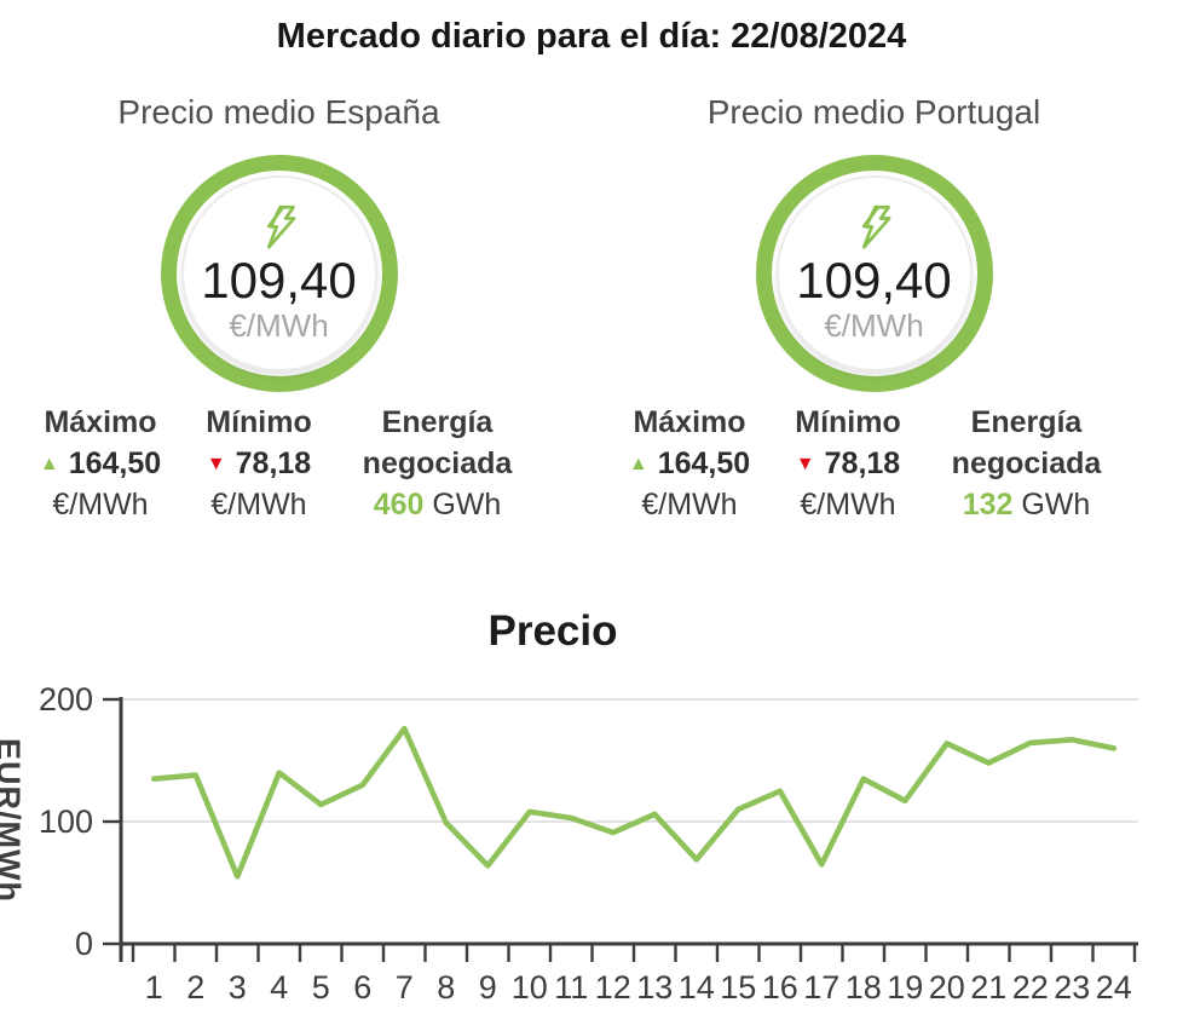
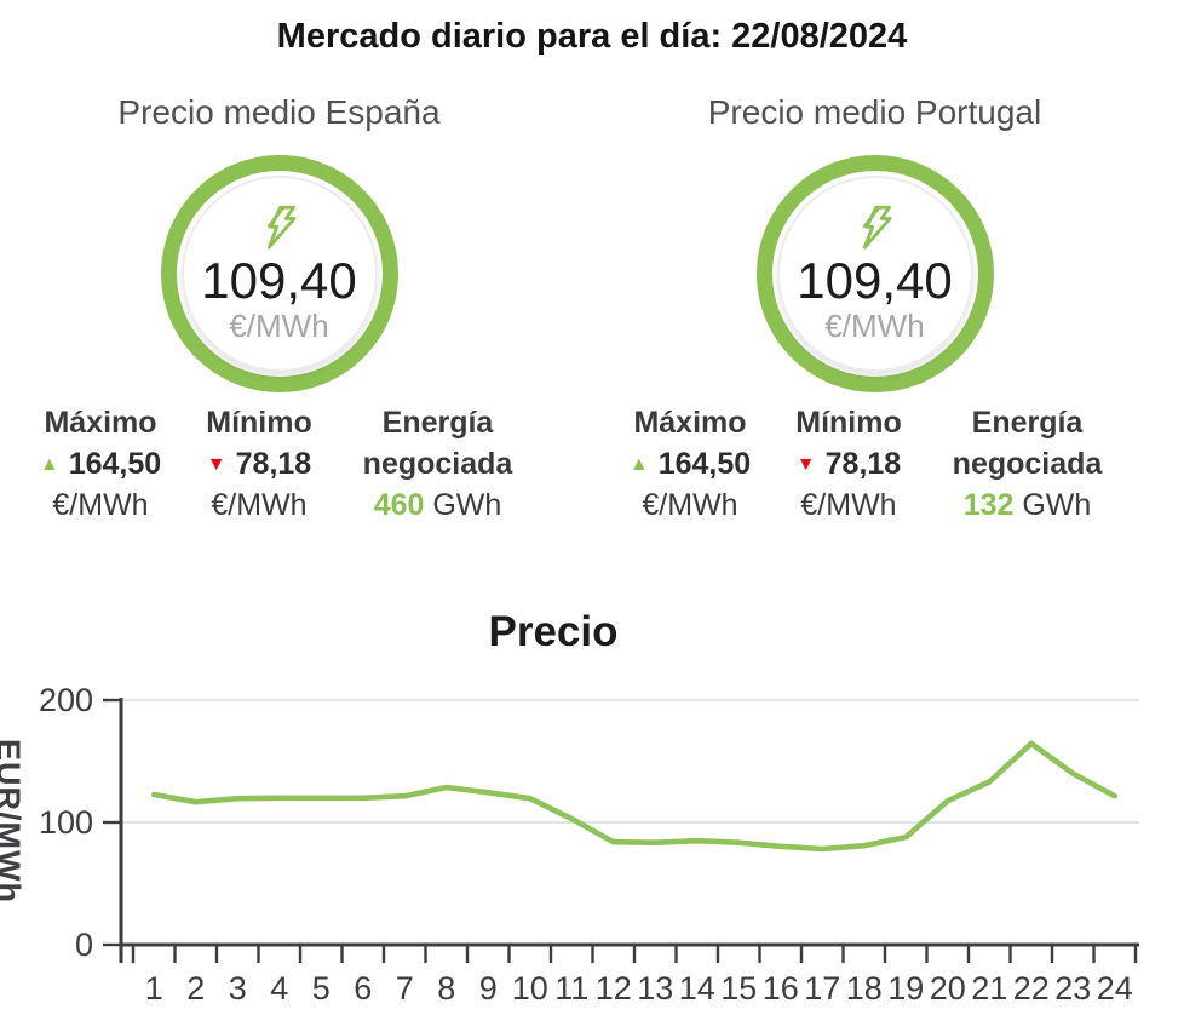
1: 135 -> 123
2: 138 -> 117
3: 55 -> 120
4: 140 -> 120
5: 114 -> 120
6: 130 -> 120
7: 176 -> 122
8: 99 -> 129
9: 64 -> 124
10: 108 -> 120
12: 91 -> 84
13: 106 -> 84
14: 69 -> 85
15: 110 -> 84
16: 125 -> 80
17: 65 -> 78
18: 135 -> 81
19: 117 -> 88
20: 164 -> 118
21: 148 -> 133
23: 167 -> 140
24: 160 -> 122
